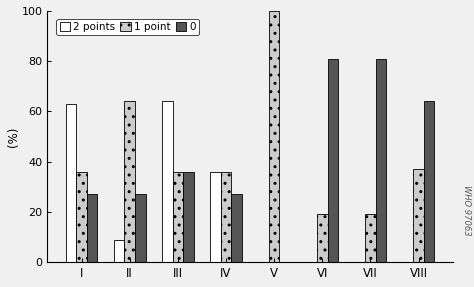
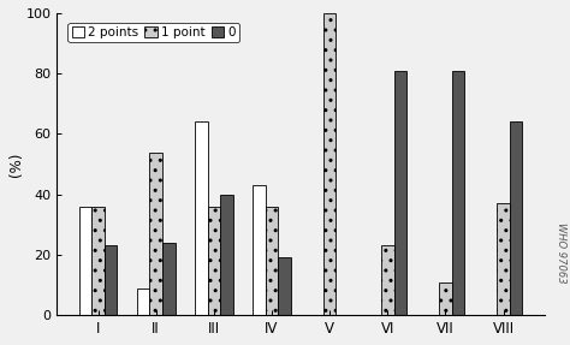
2 points/I: 63 -> 36
0/I: 27 -> 23
1 point/II: 64 -> 54
0/II: 27 -> 24
0/III: 36 -> 40
2 points/IV: 36 -> 43
0/IV: 27 -> 19
1 point/VI: 19 -> 23
1 point/VII: 19 -> 11
